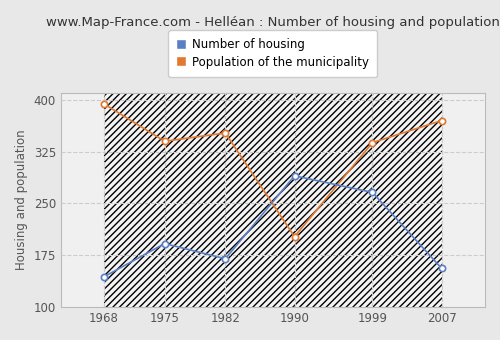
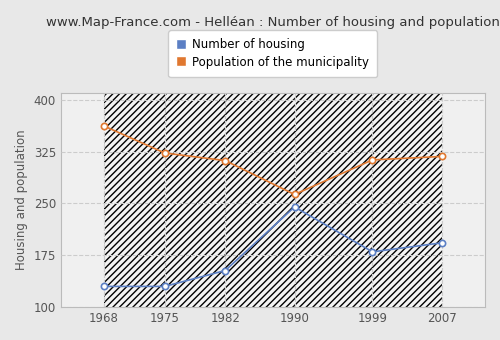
Number of housing/1968: 144 -> 130
Population of the municipality/1968: 394 -> 362
Number of housing/1975: 192 -> 130
Population of the municipality/1975: 340 -> 323
Number of housing/1982: 170 -> 153
Population of the municipality/1982: 352 -> 312
Number of housing/1990: 290 -> 245
Population of the municipality/1990: 202 -> 263
Number of housing/1999: 266 -> 180
Population of the municipality/1999: 338 -> 313
Number of housing/2007: 156 -> 193
Population of the municipality/2007: 370 -> 318
